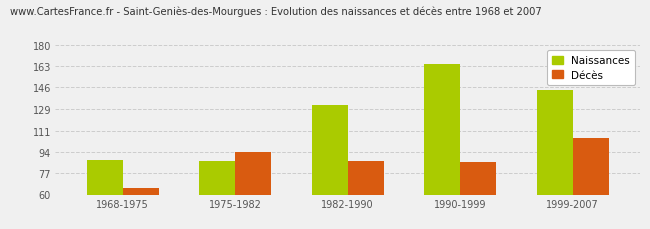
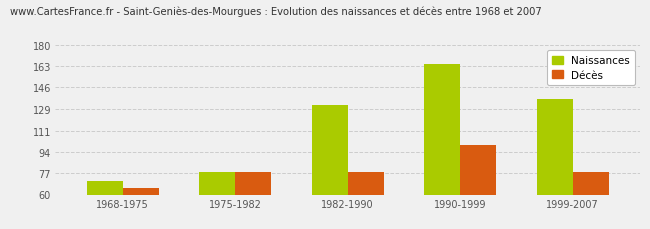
Naissances/1968-1975: 88 -> 71
Naissances/1975-1982: 87 -> 78
Décès/1975-1982: 94 -> 78
Décès/1982-1990: 87 -> 78
Décès/1990-1999: 86 -> 100
Naissances/1999-2007: 144 -> 137
Décès/1999-2007: 105 -> 78
